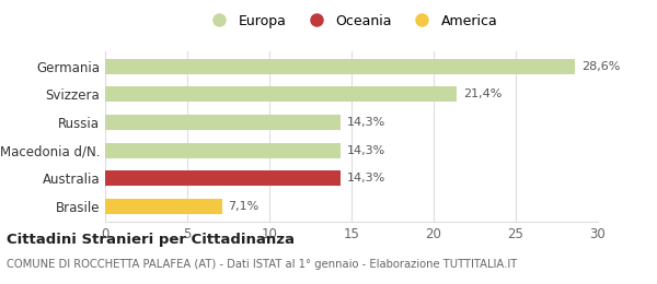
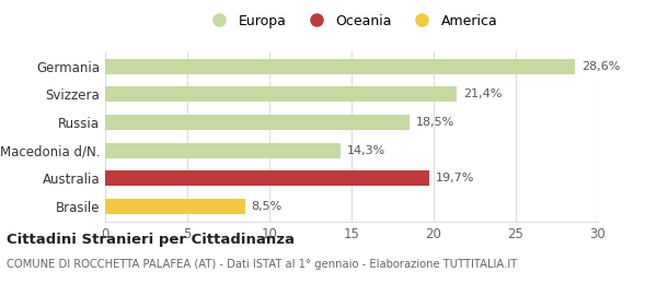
Russia: 14,3% -> 18,5%
Australia: 14,3% -> 19,7%
Brasile: 7,1% -> 8,5%
